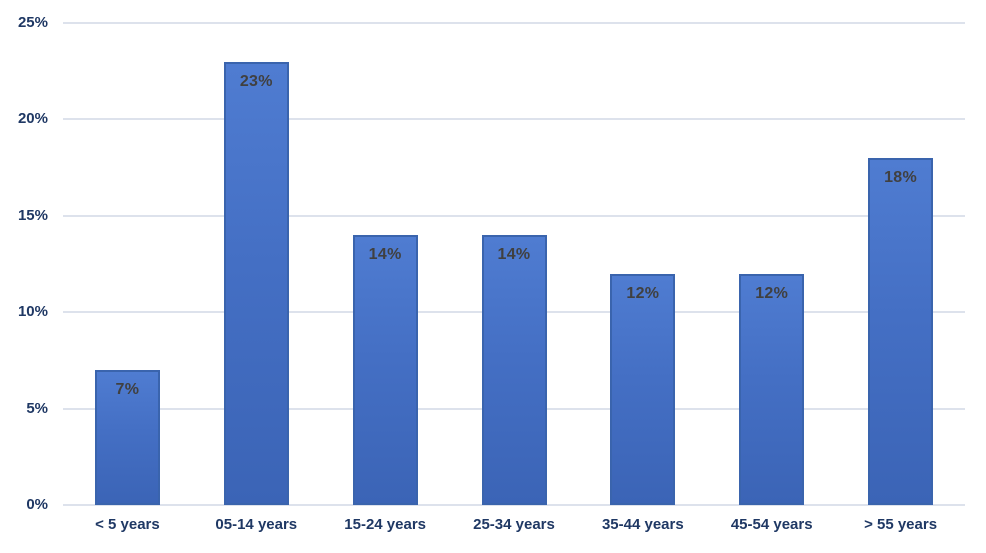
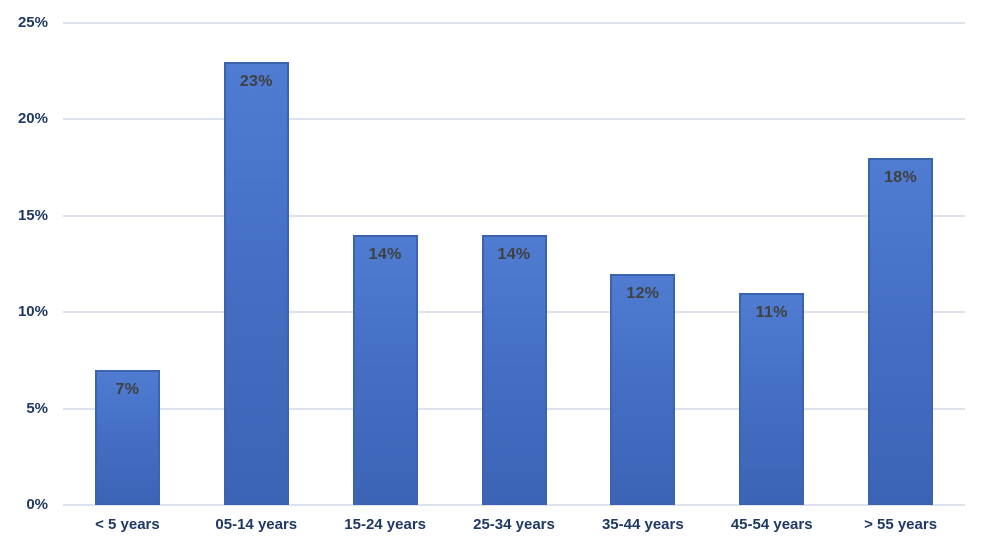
45-54 years: 12% -> 11%
